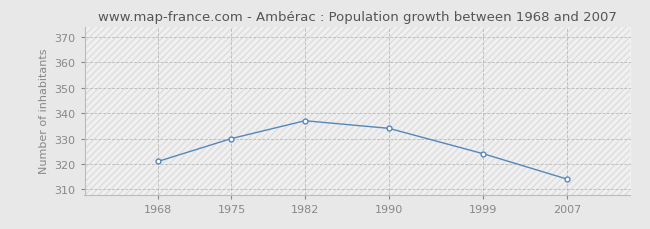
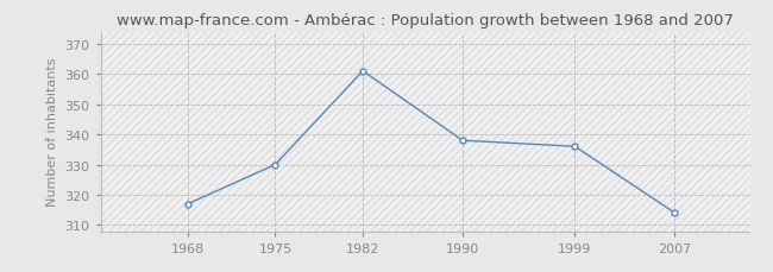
1968: 321 -> 317
1982: 337 -> 361
1990: 334 -> 338
1999: 324 -> 336
